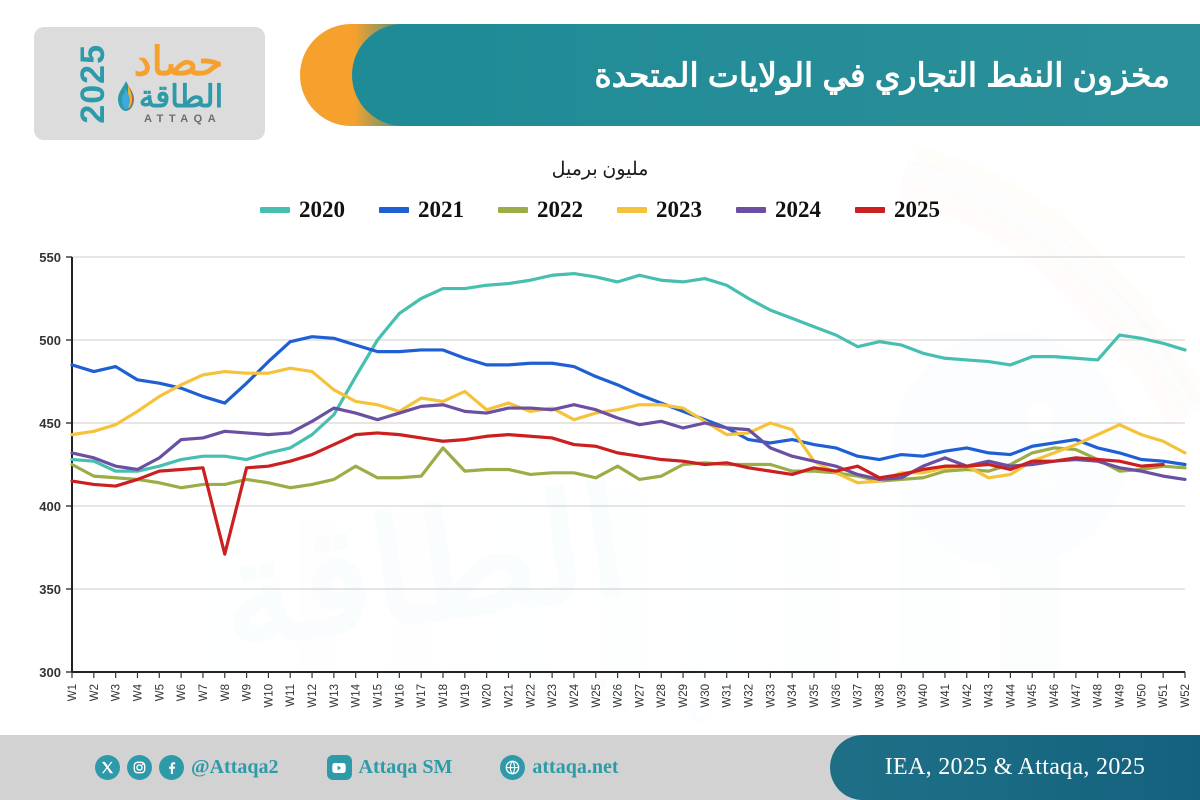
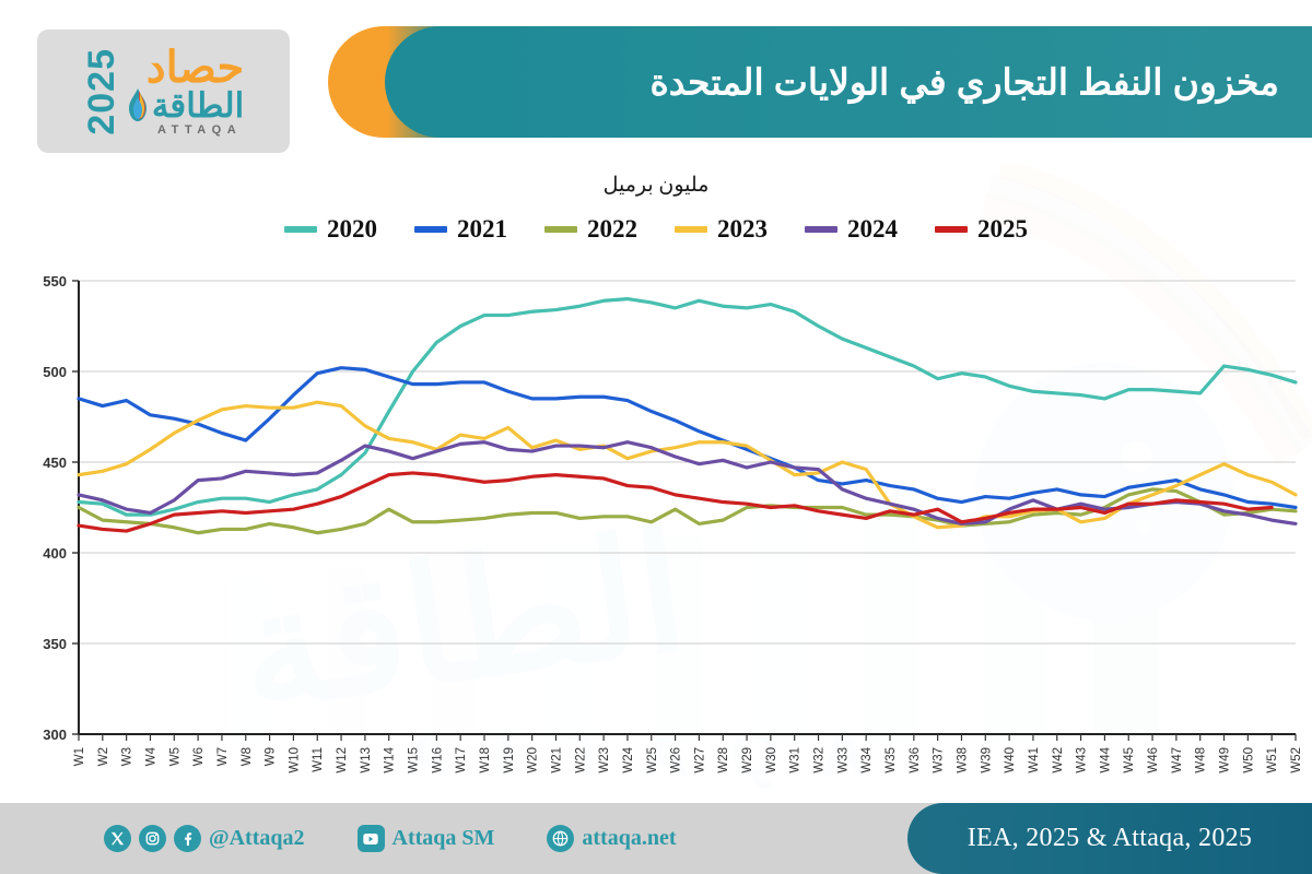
2025/W8: 371 -> 422
2022/W18: 435 -> 419
